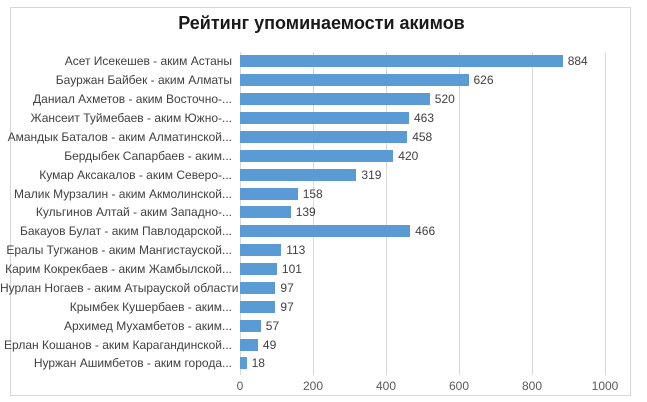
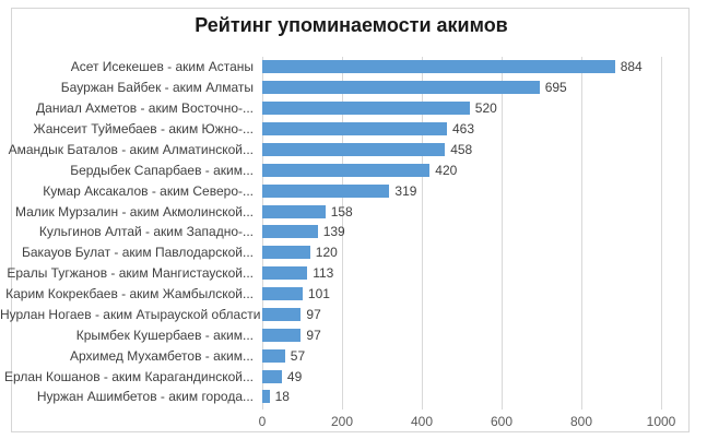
Бауржан Байбек - аким Алматы: 626 -> 695
Бакауов Булат - аким Павлодарской...: 466 -> 120
